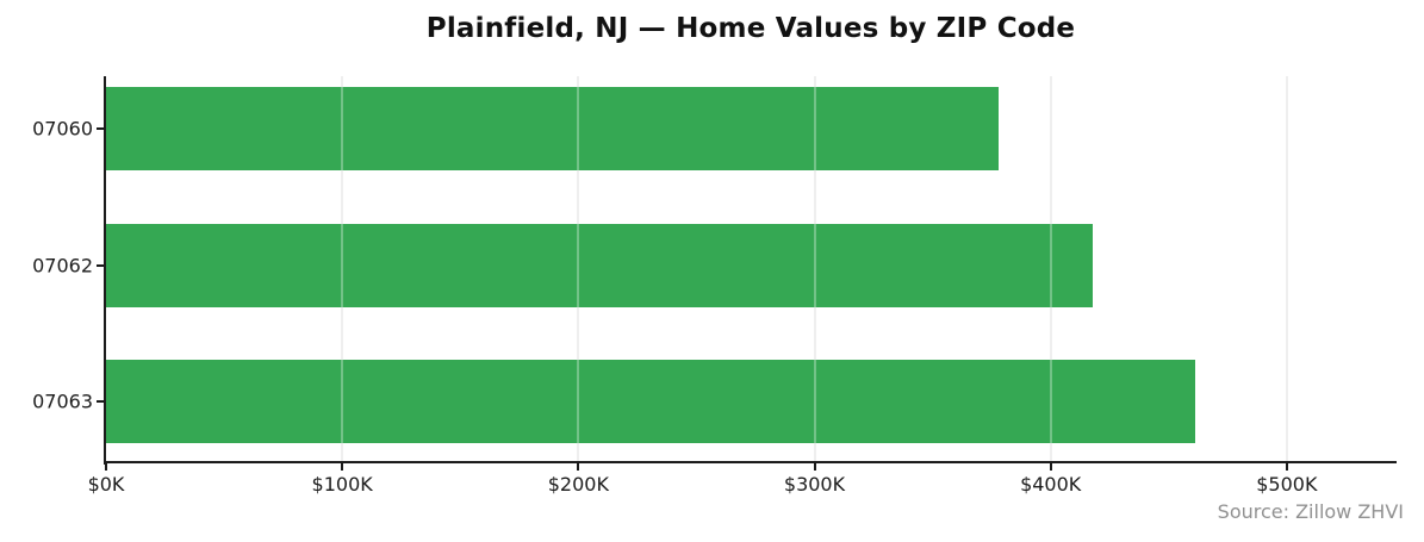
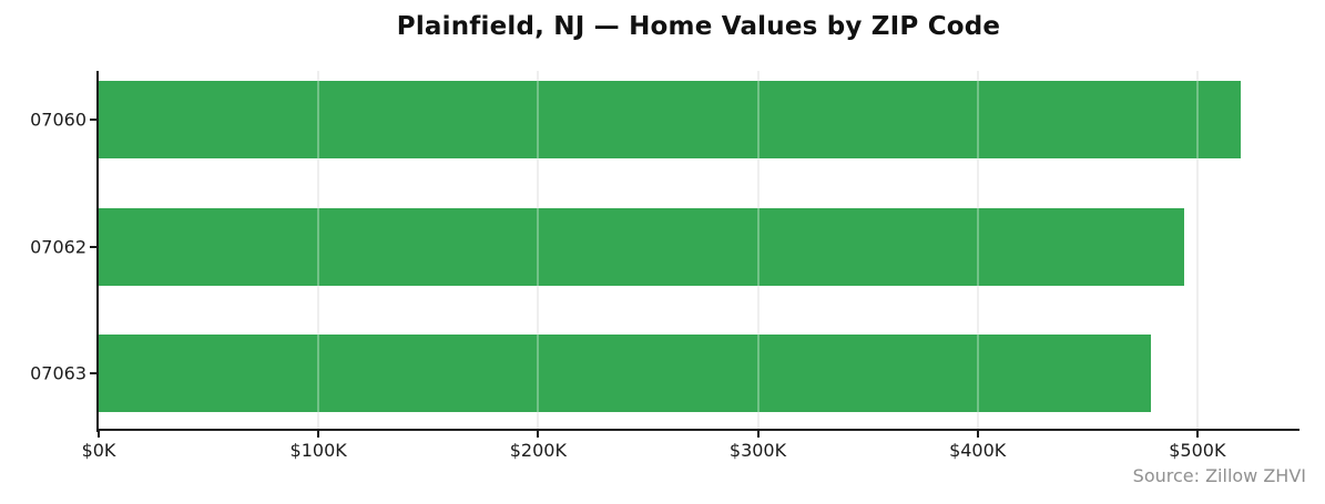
07060: $378K -> $520K
07062: $418K -> $494K
07063: $461K -> $479K
